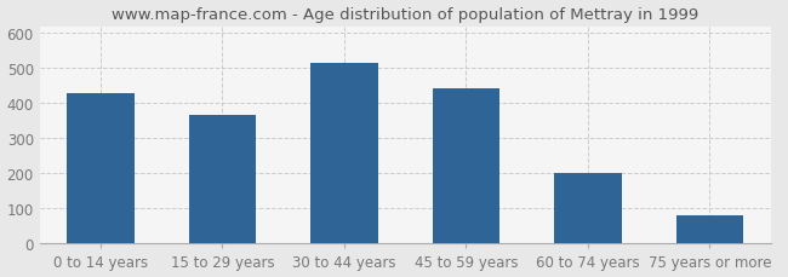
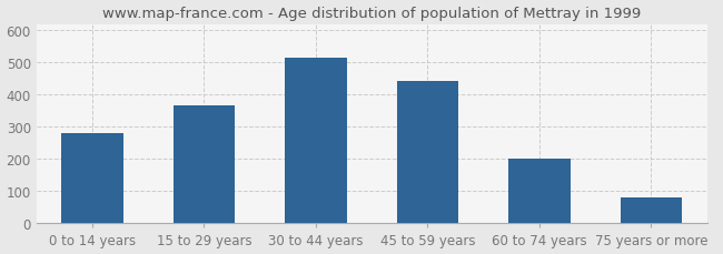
0 to 14 years: 430 -> 280
